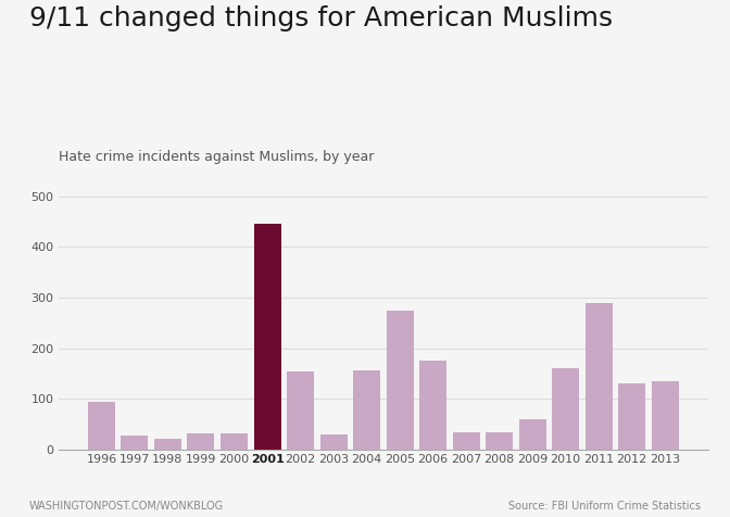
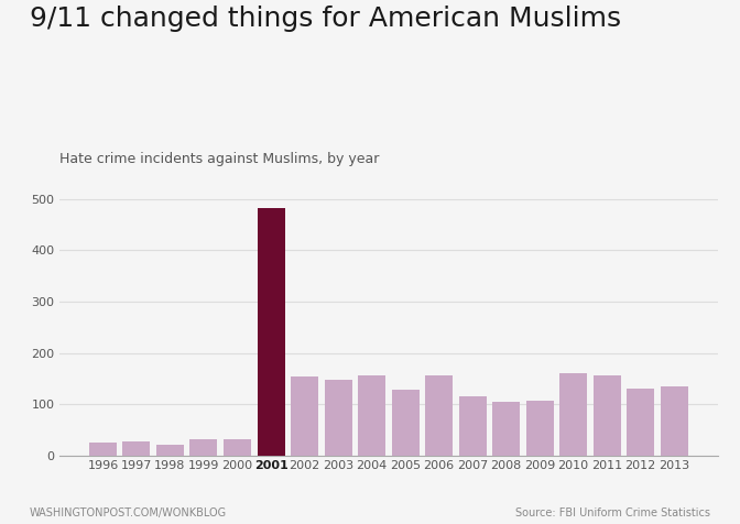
1996: 95 -> 27
2001: 445 -> 481
2003: 30 -> 149
2005: 275 -> 128
2006: 175 -> 156
2007: 35 -> 115
2008: 35 -> 105
2009: 60 -> 107
2011: 290 -> 157
